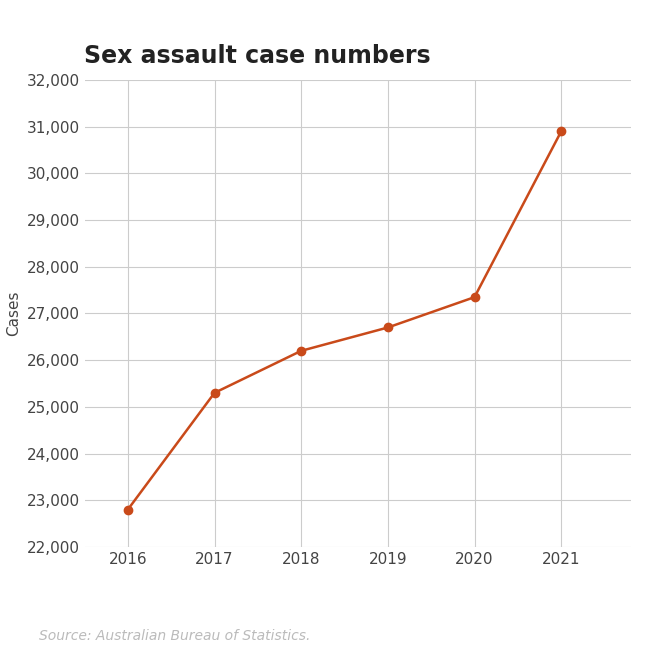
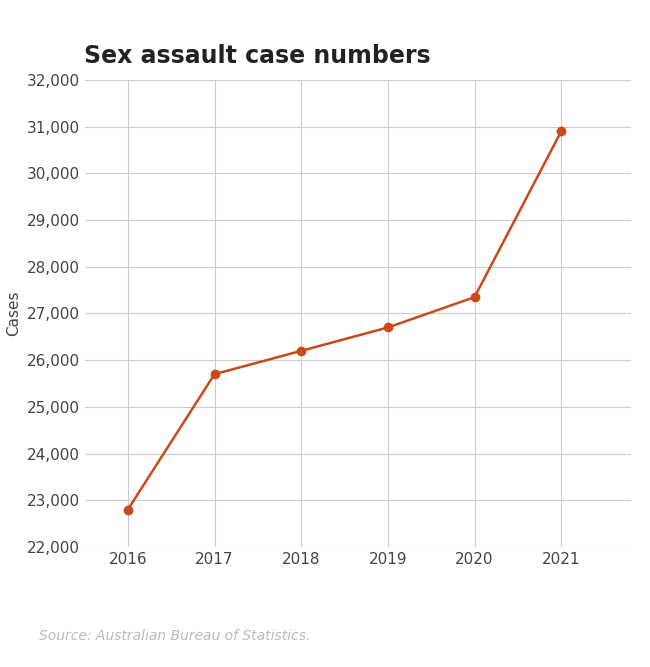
2017: 25,300 -> 25,700
